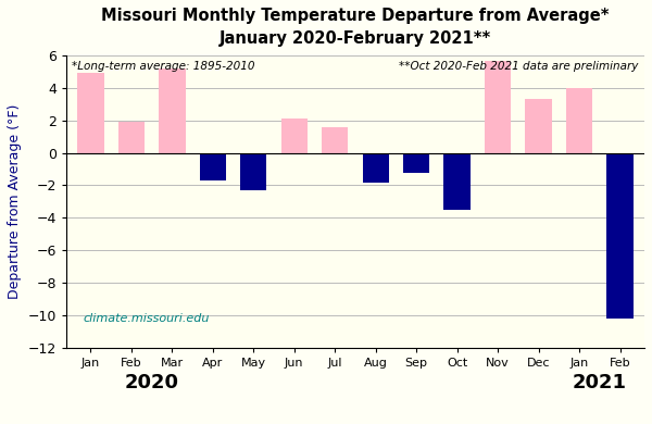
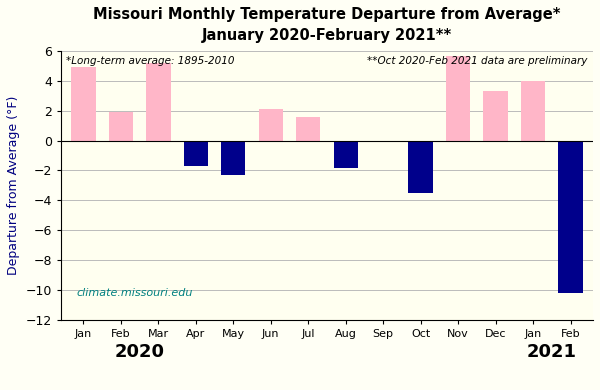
Sep: -1.2 -> -0.1
